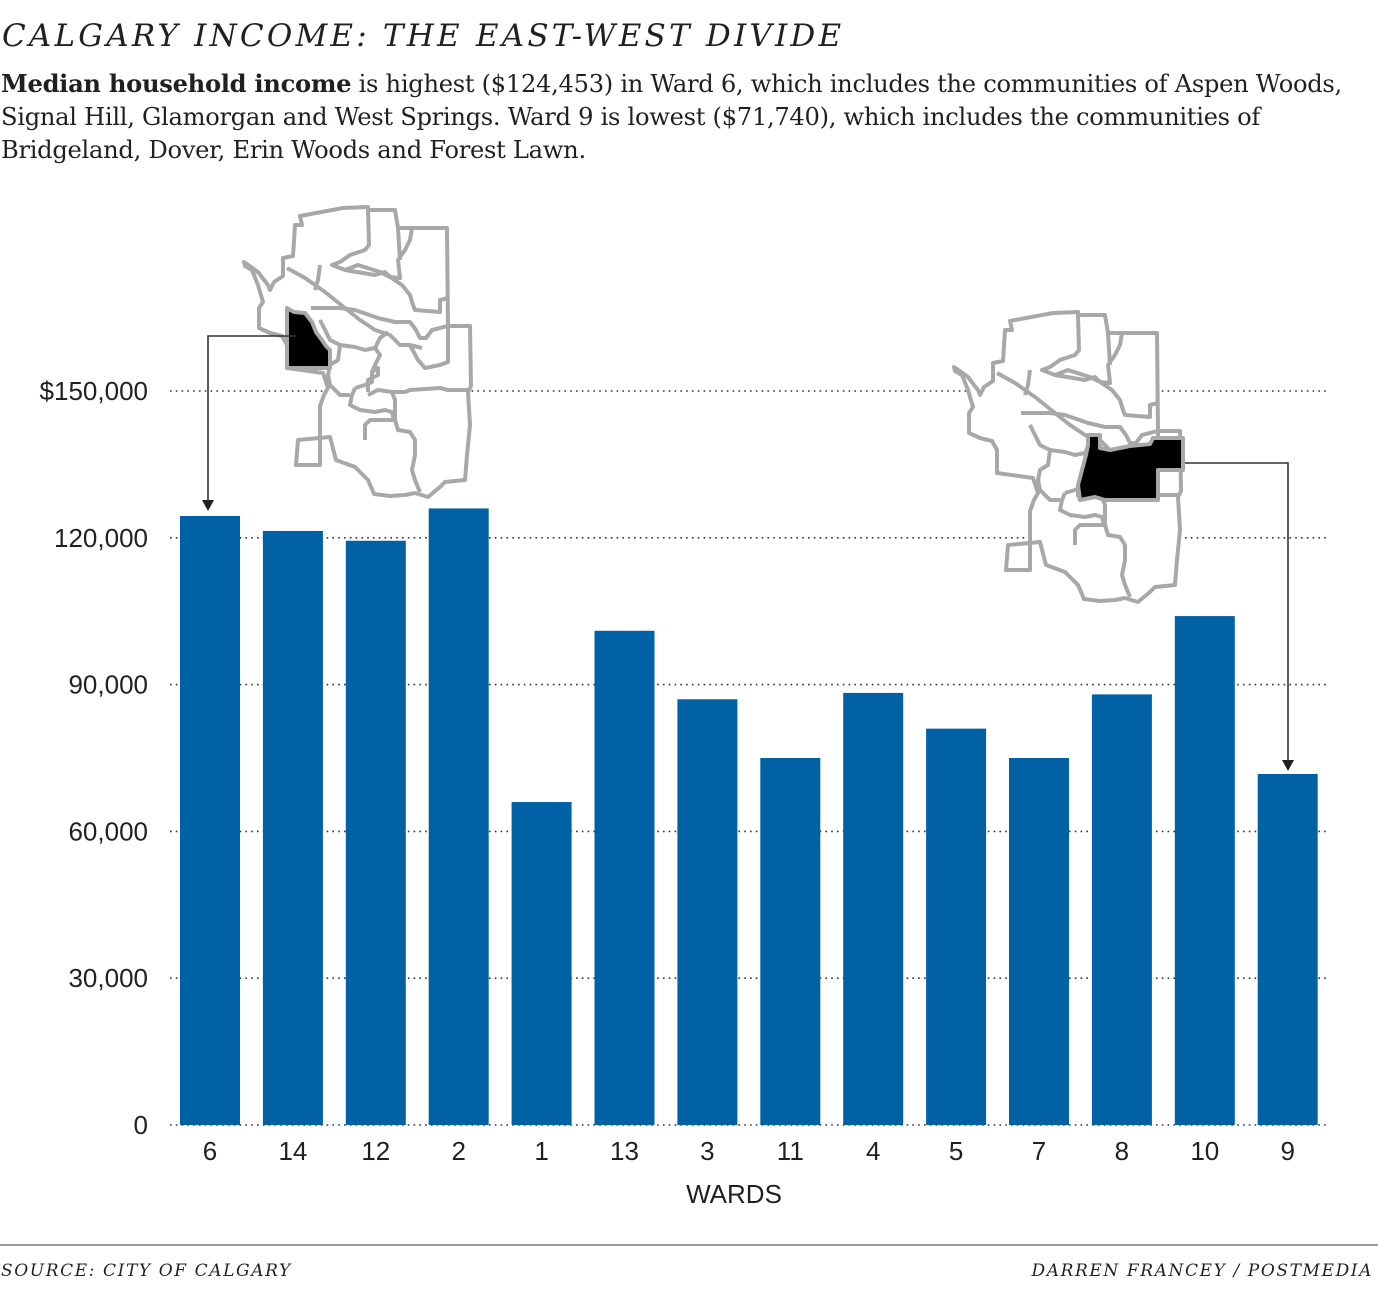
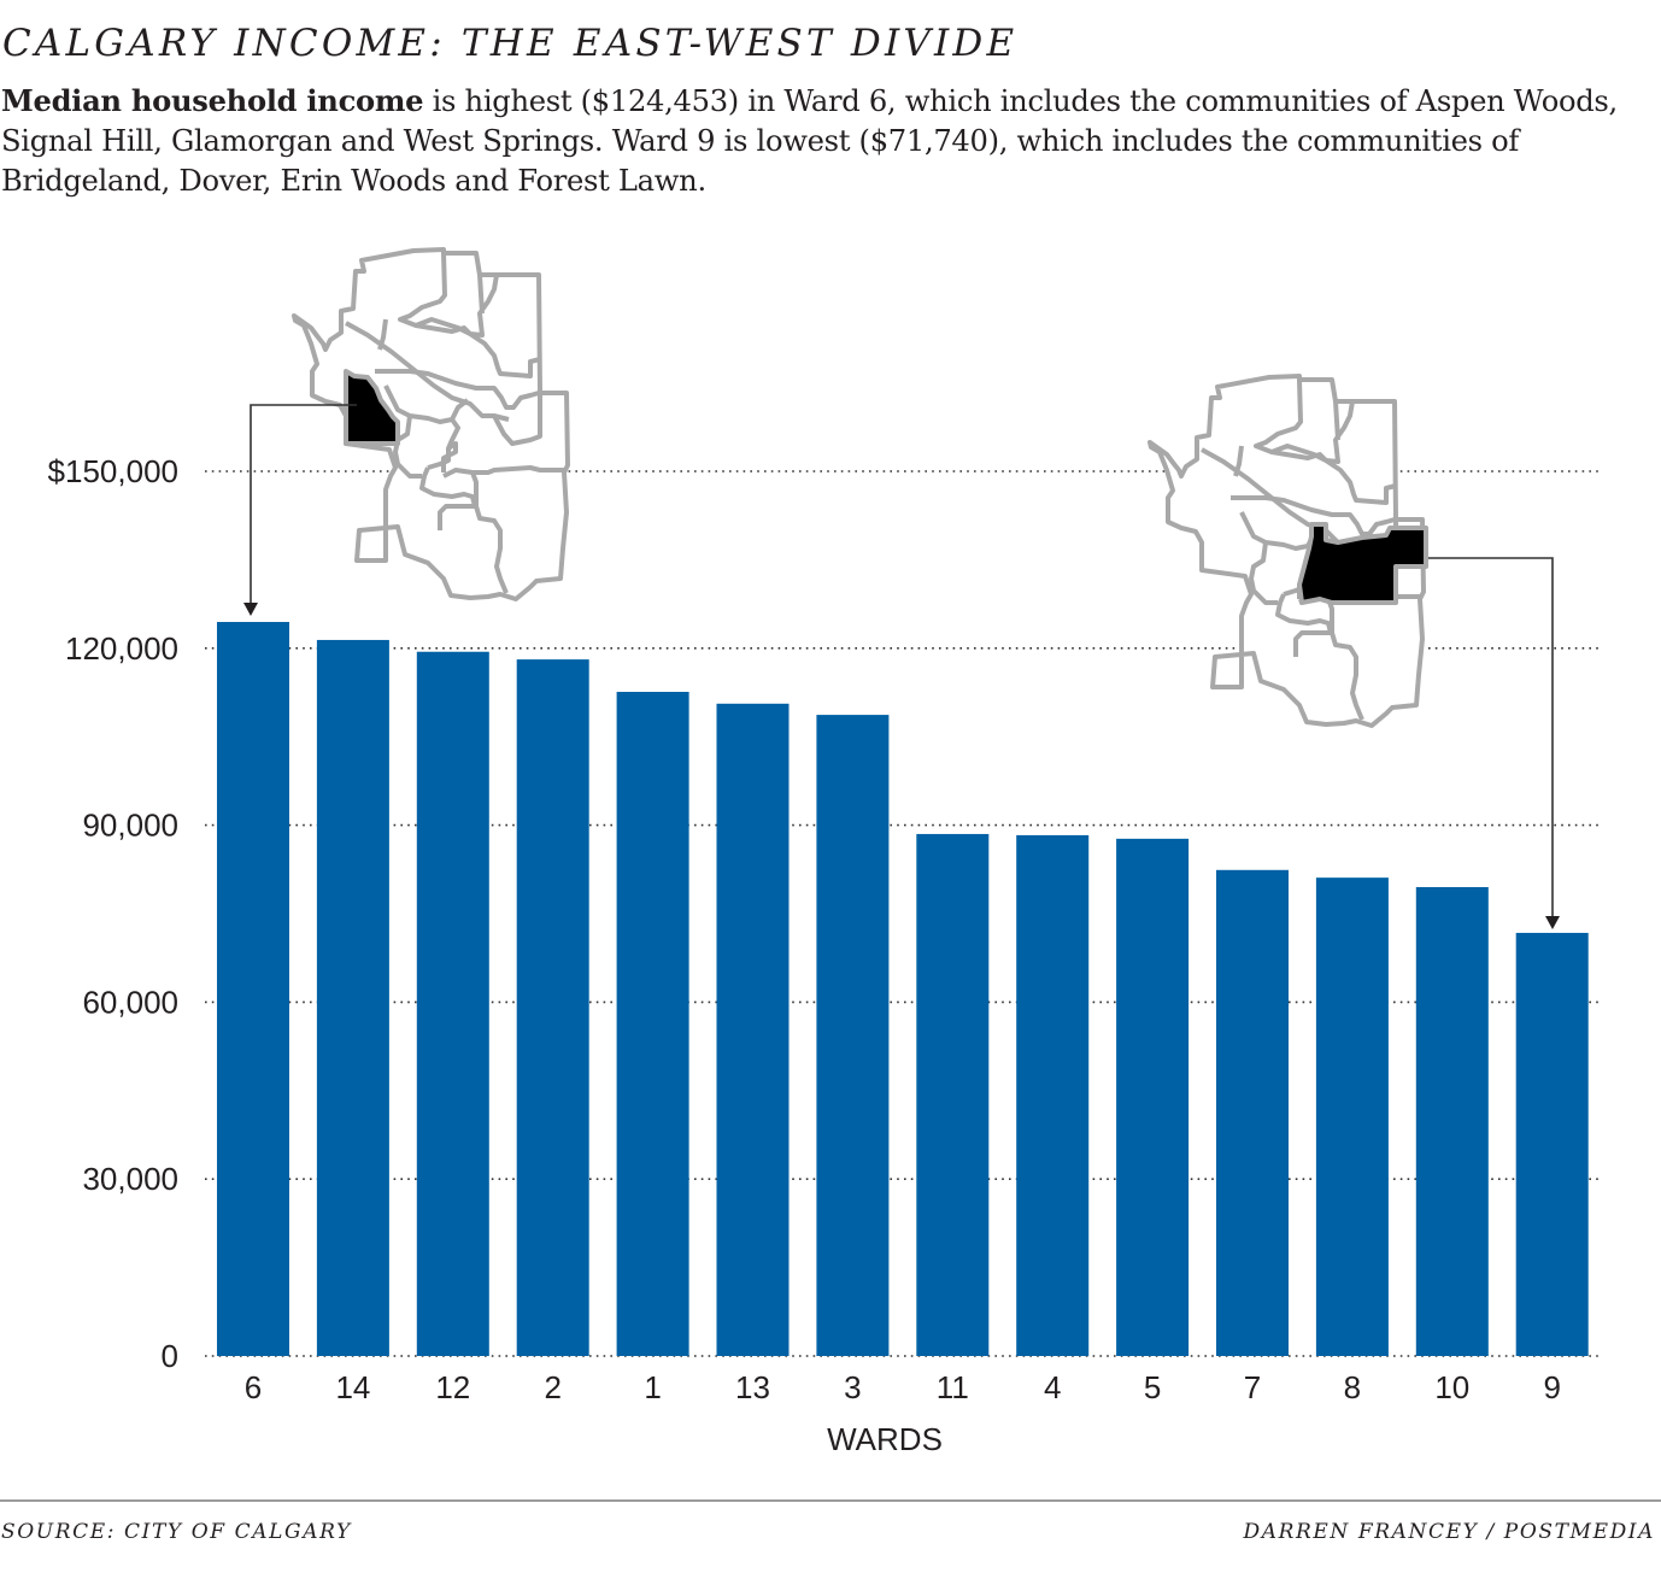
2: $126000 -> $118000
1: $66000 -> $113000
13: $101000 -> $111000
3: $87000 -> $109000
11: $75000 -> $88000
5: $81000 -> $88000
7: $75000 -> $82000
8: $88000 -> $81000
10: $104000 -> $80000
